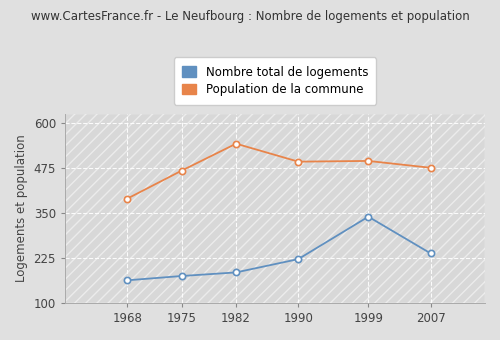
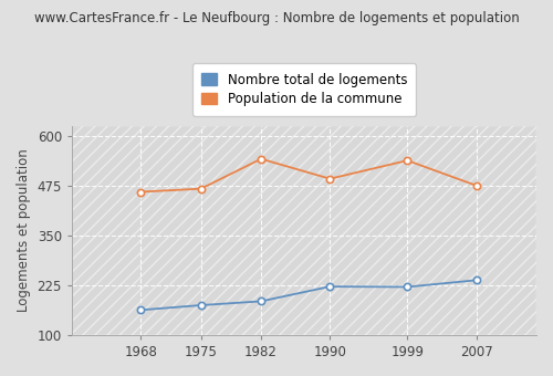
Population de la commune/1968: 390 -> 460
Nombre total de logements/1999: 340 -> 221
Population de la commune/1999: 495 -> 539
